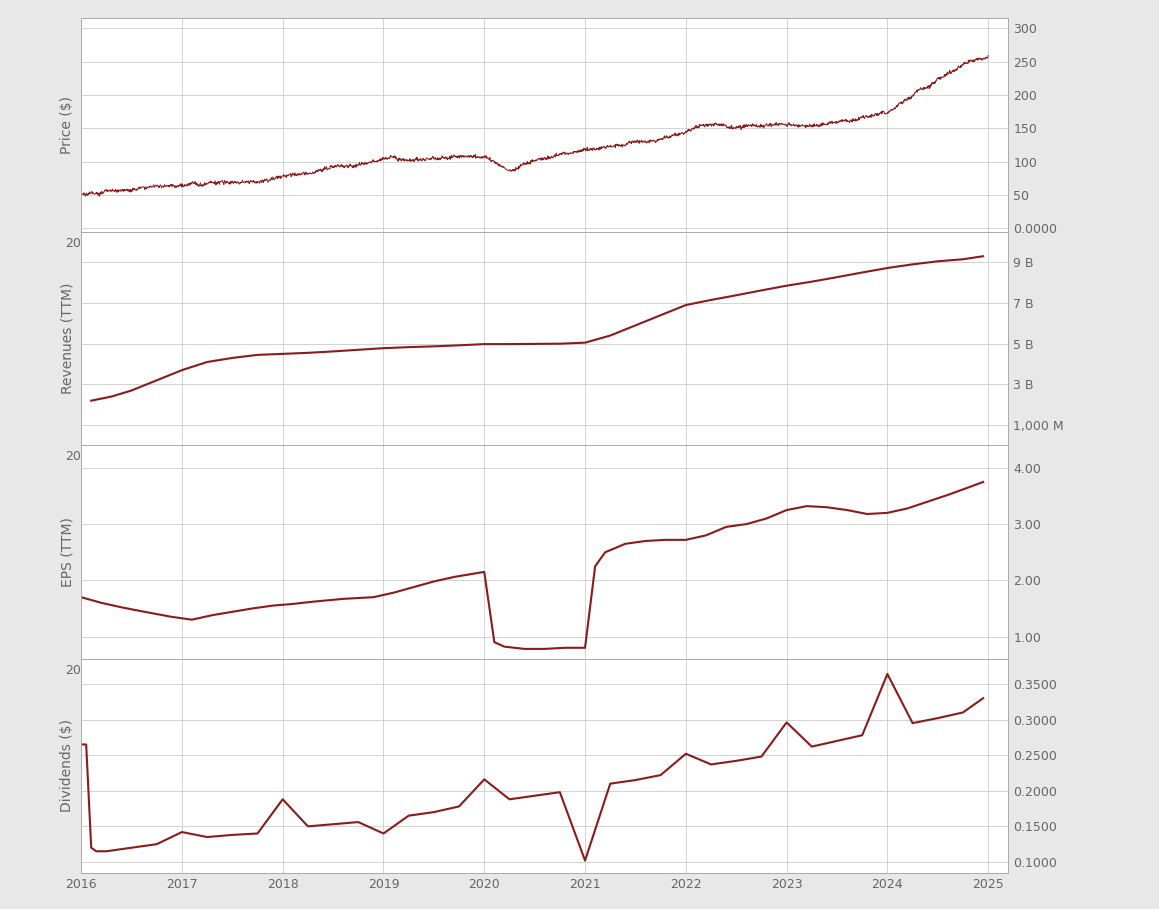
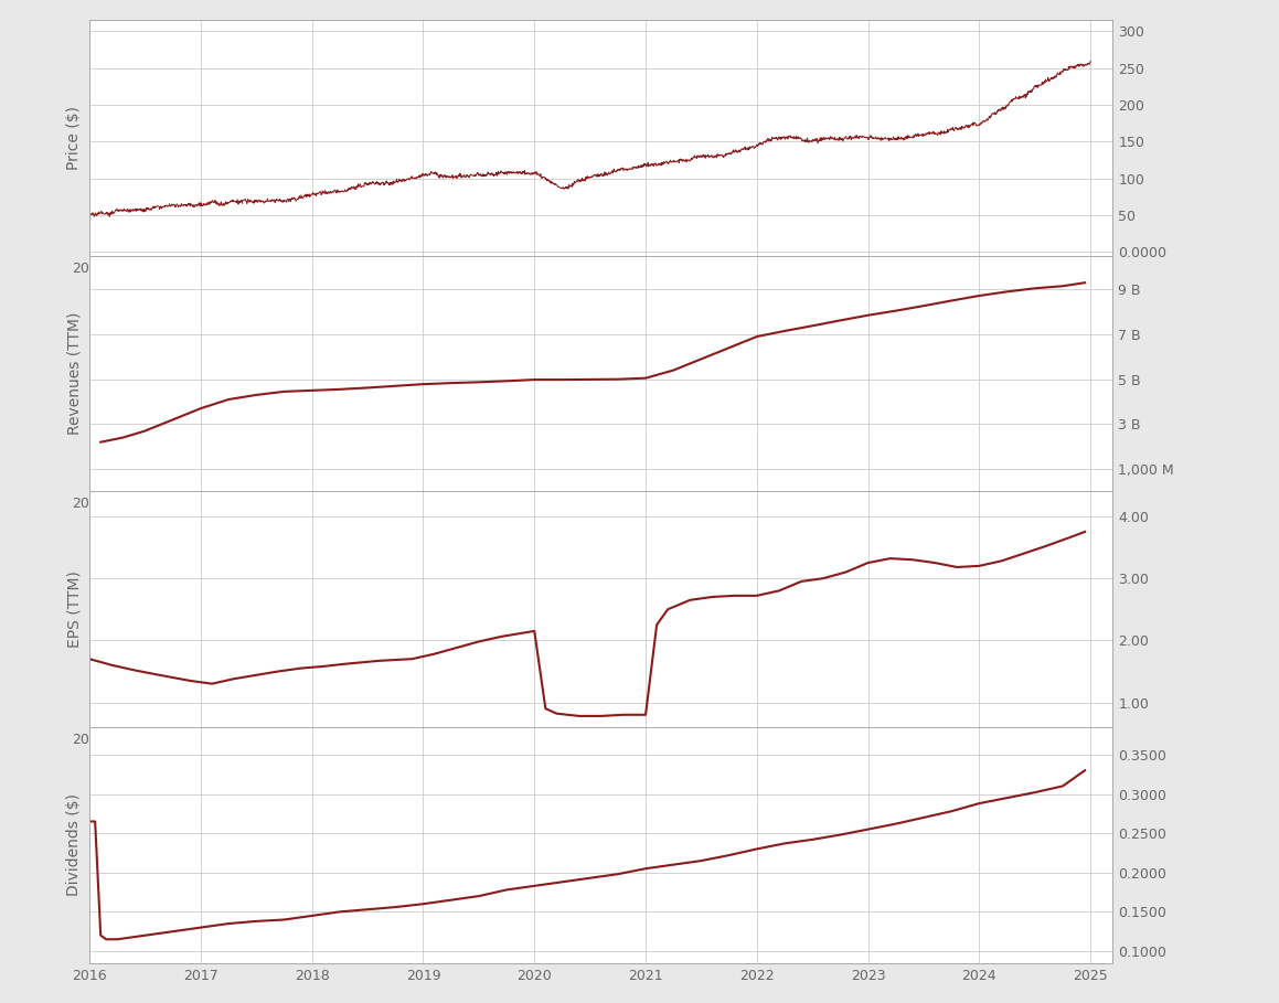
2017: 0.142 -> 0.130
2018: 0.188 -> 0.145
2019: 0.140 -> 0.160
2020: 0.216 -> 0.183
2021: 0.102 -> 0.205
2022: 0.252 -> 0.230
2023: 0.296 -> 0.255
2024: 0.364 -> 0.288
